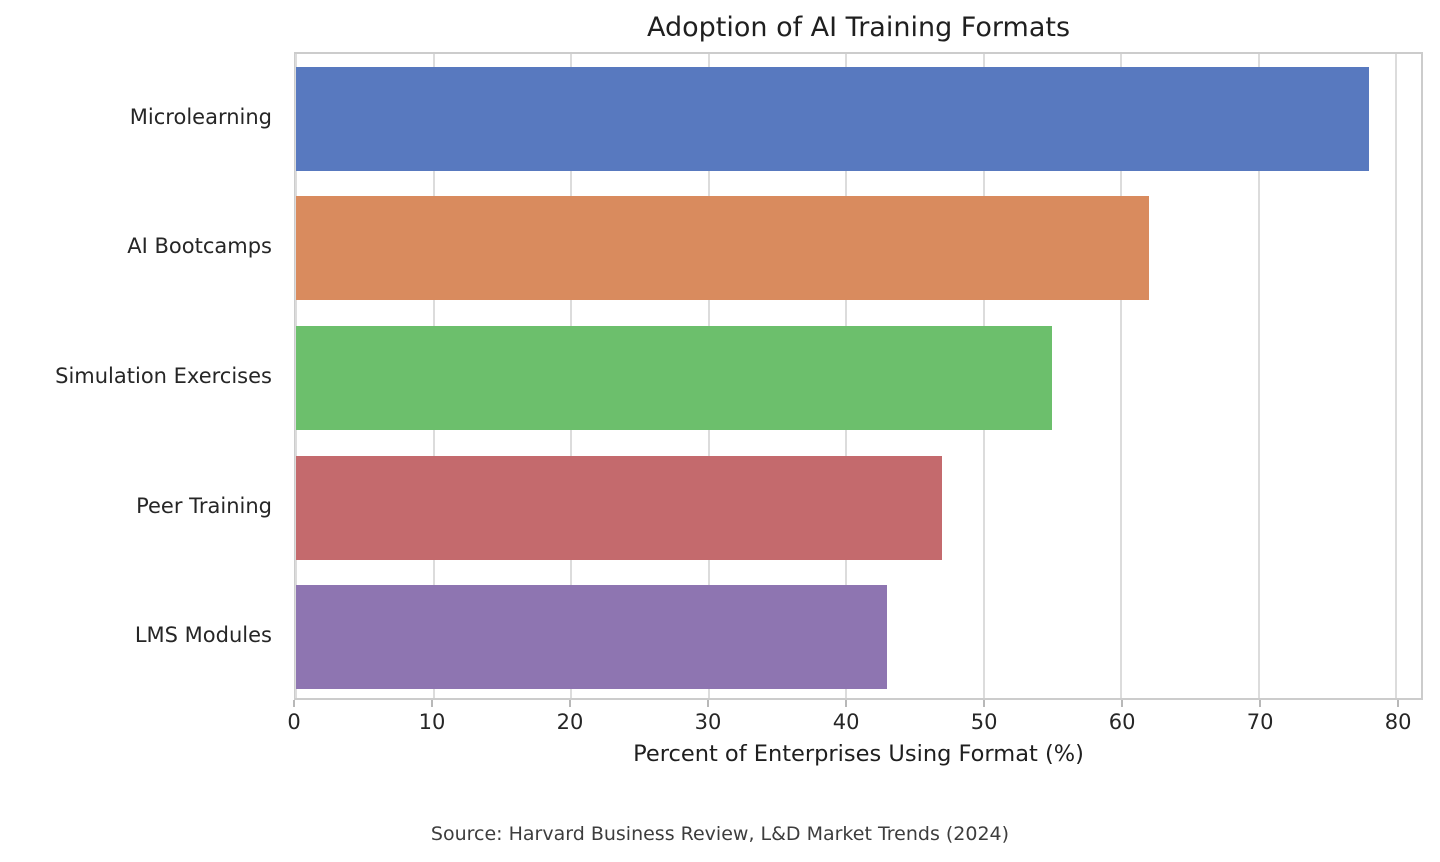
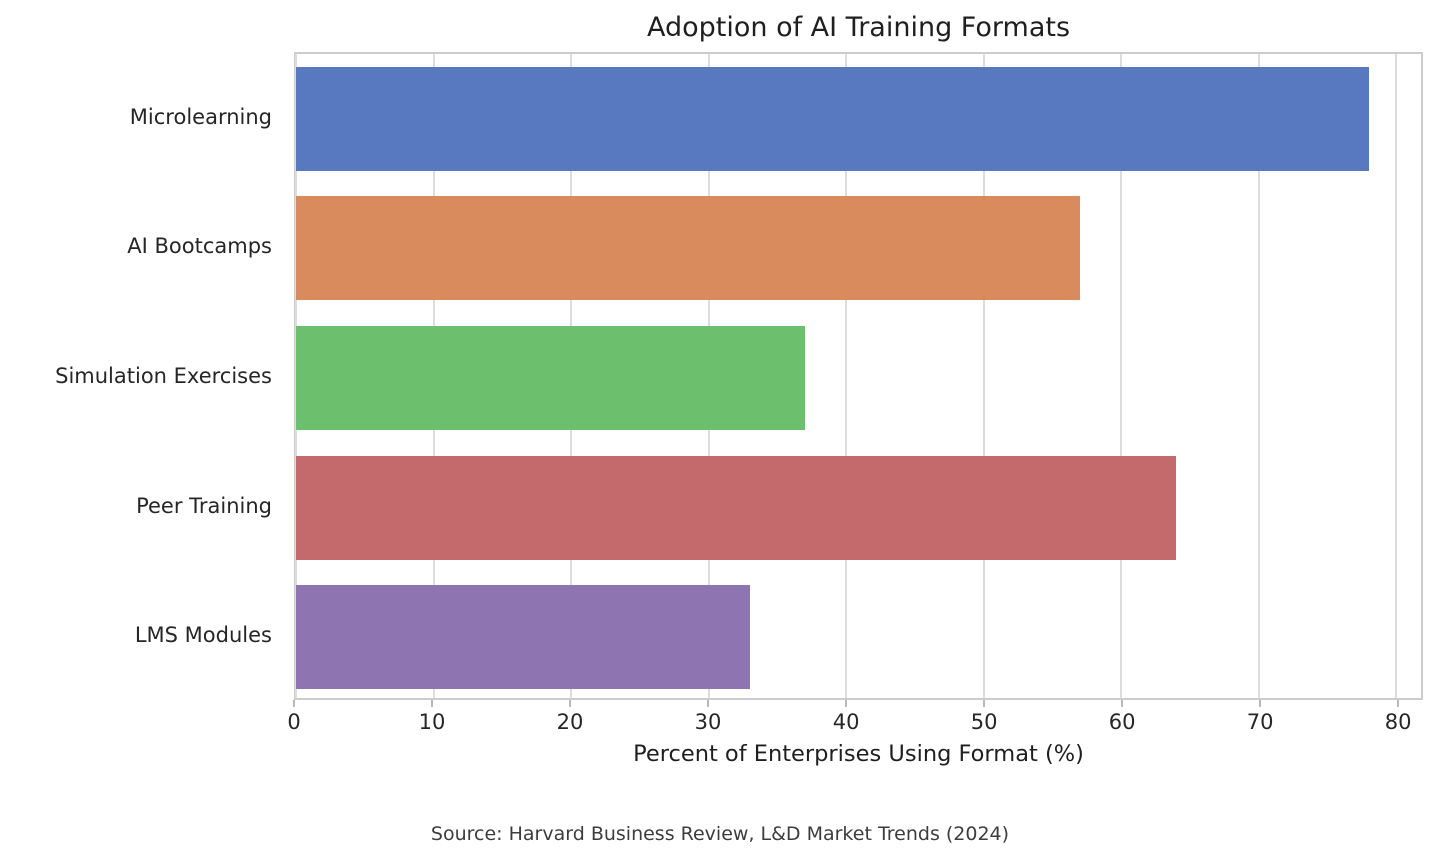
AI Bootcamps: 62 -> 57
Simulation Exercises: 55 -> 37
Peer Training: 47 -> 64
LMS Modules: 43 -> 33
